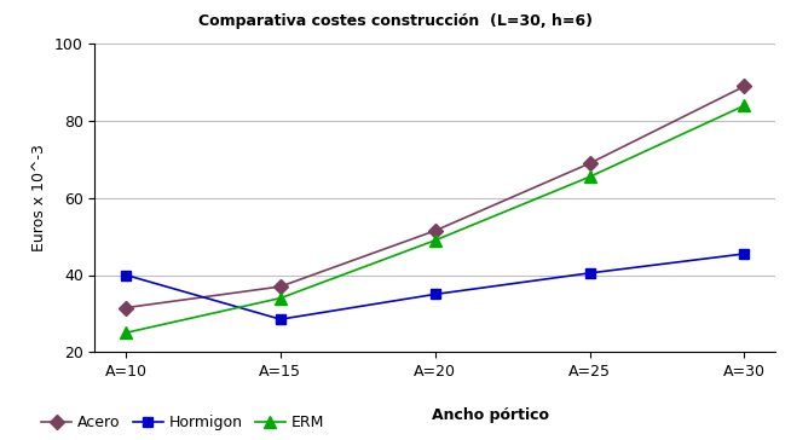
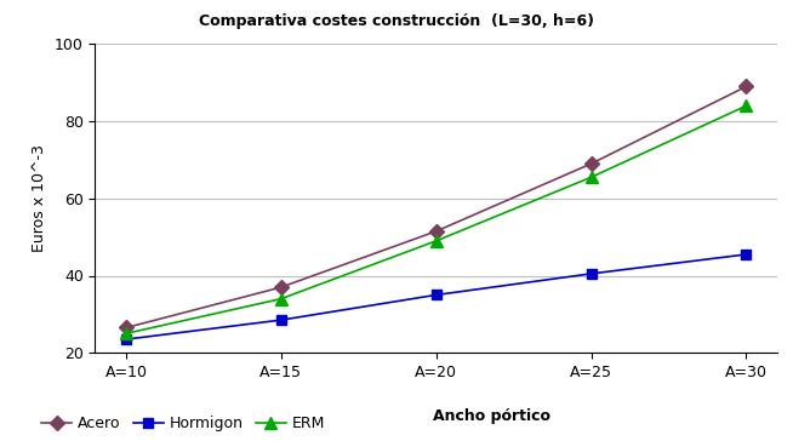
Acero/A=10: 31.5 -> 26.5
Hormigon/A=10: 40.0 -> 23.5
